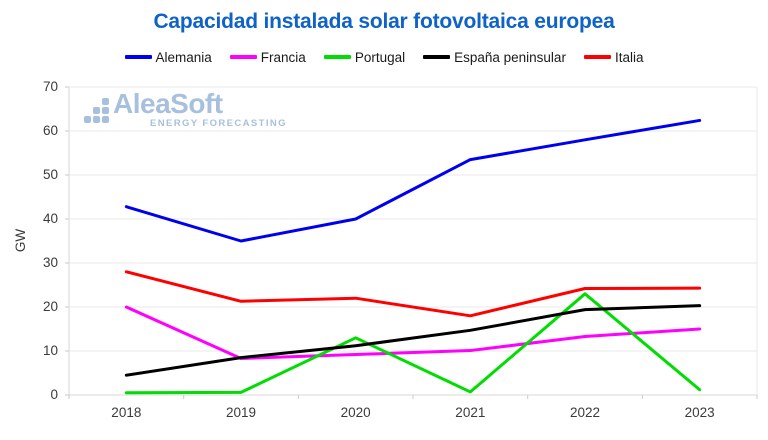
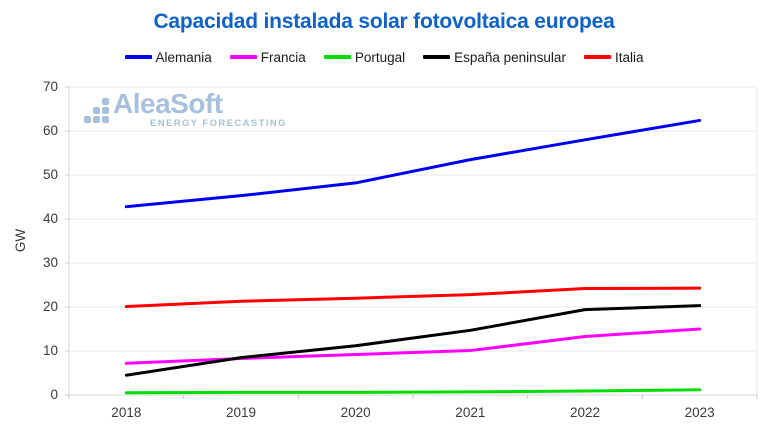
Francia/2018: 20 -> 7
Italia/2018: 28 -> 20
Alemania/2019: 35 -> 45
Alemania/2020: 40 -> 48
Portugal/2020: 13 -> 1
Italia/2021: 18 -> 23
Portugal/2022: 23 -> 1
